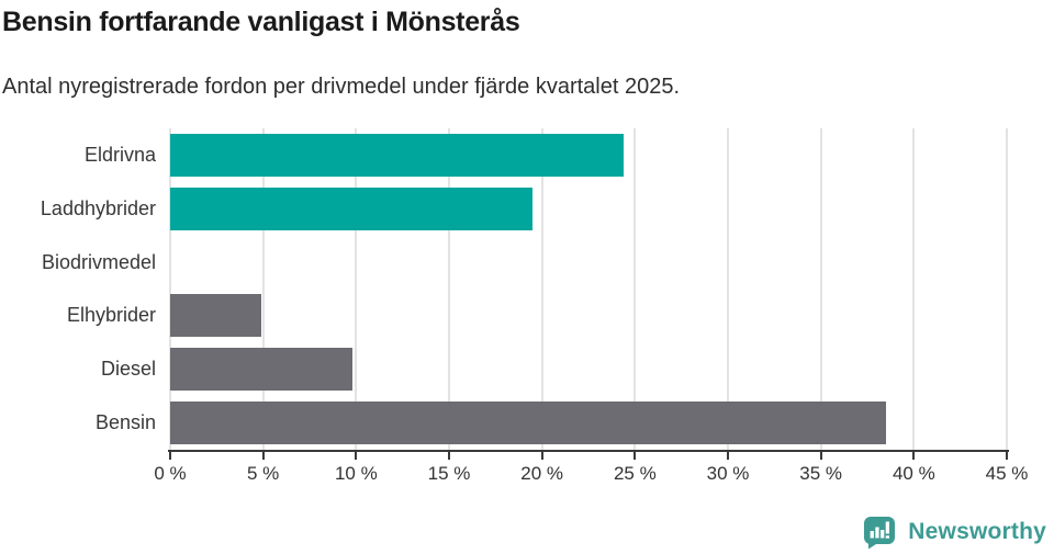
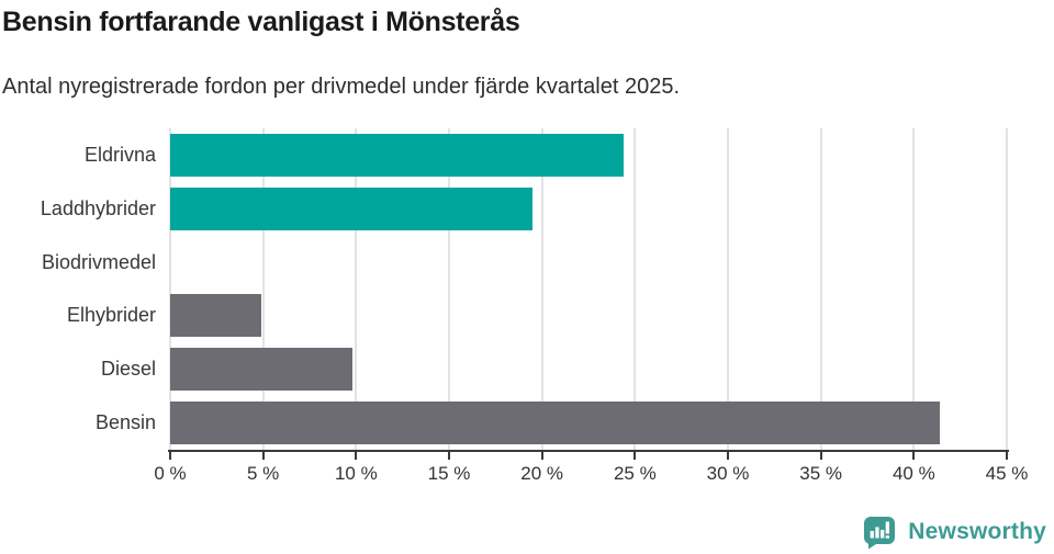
Bensin: 38.5% -> 41.4%
